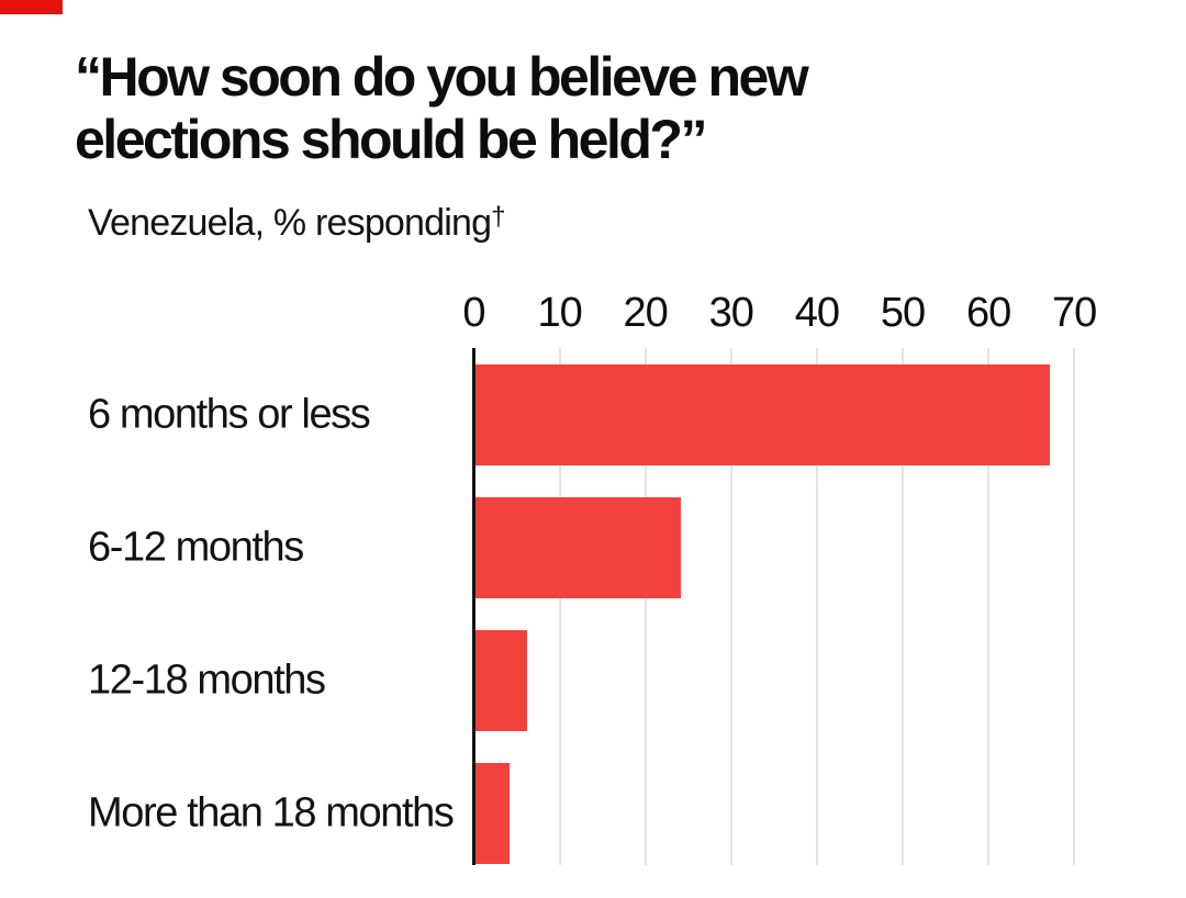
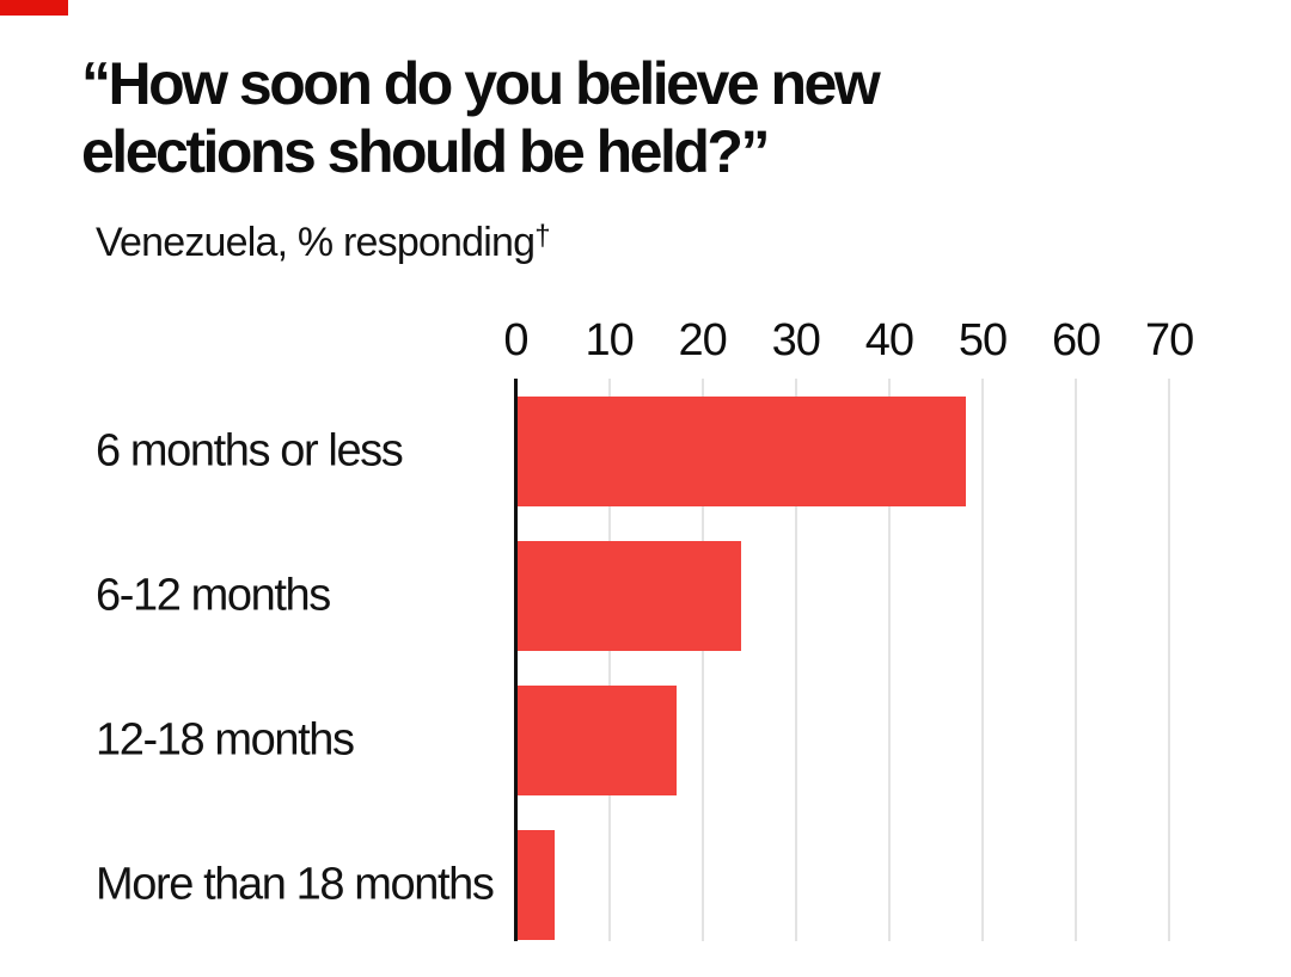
6 months or less: 67 -> 48
12-18 months: 6 -> 17
